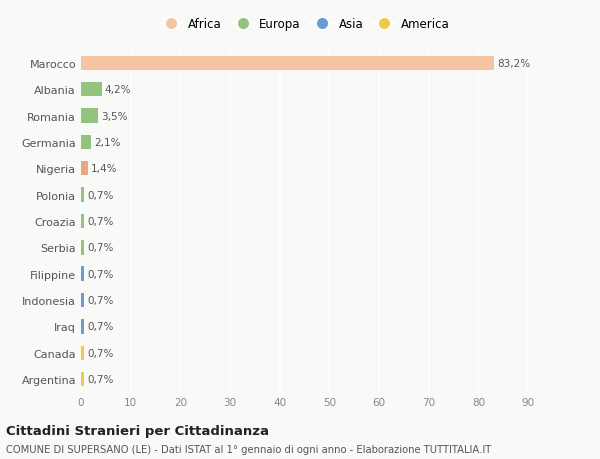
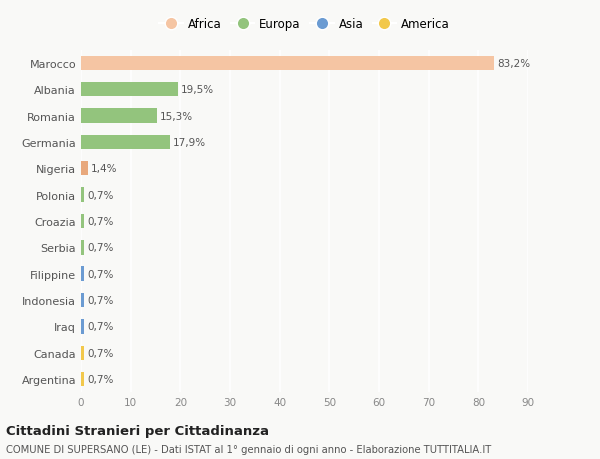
Albania: 4,2% -> 19,5%
Romania: 3,5% -> 15,3%
Germania: 2,1% -> 17,9%
